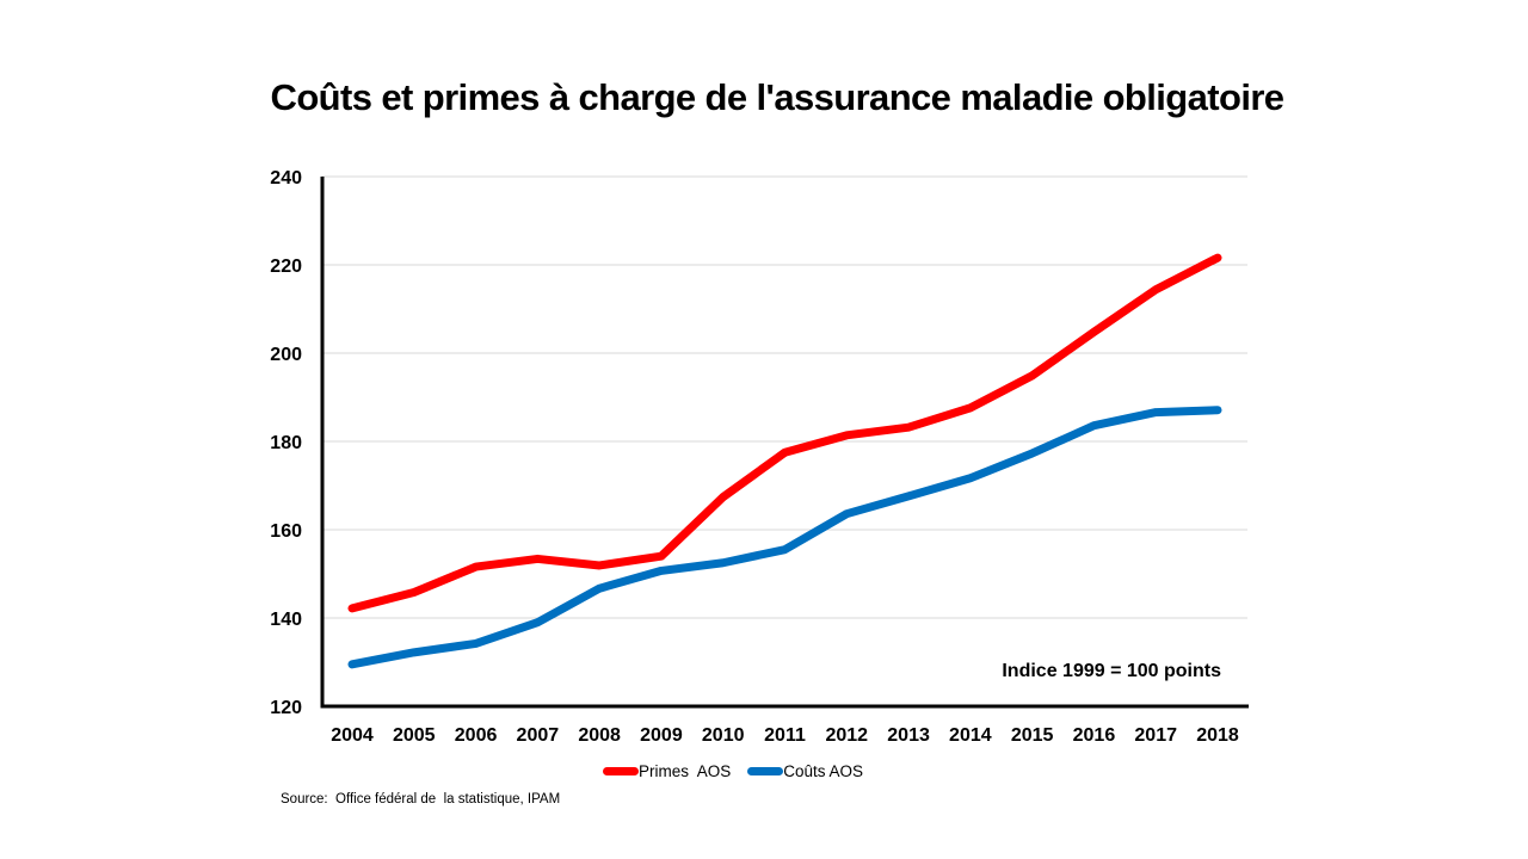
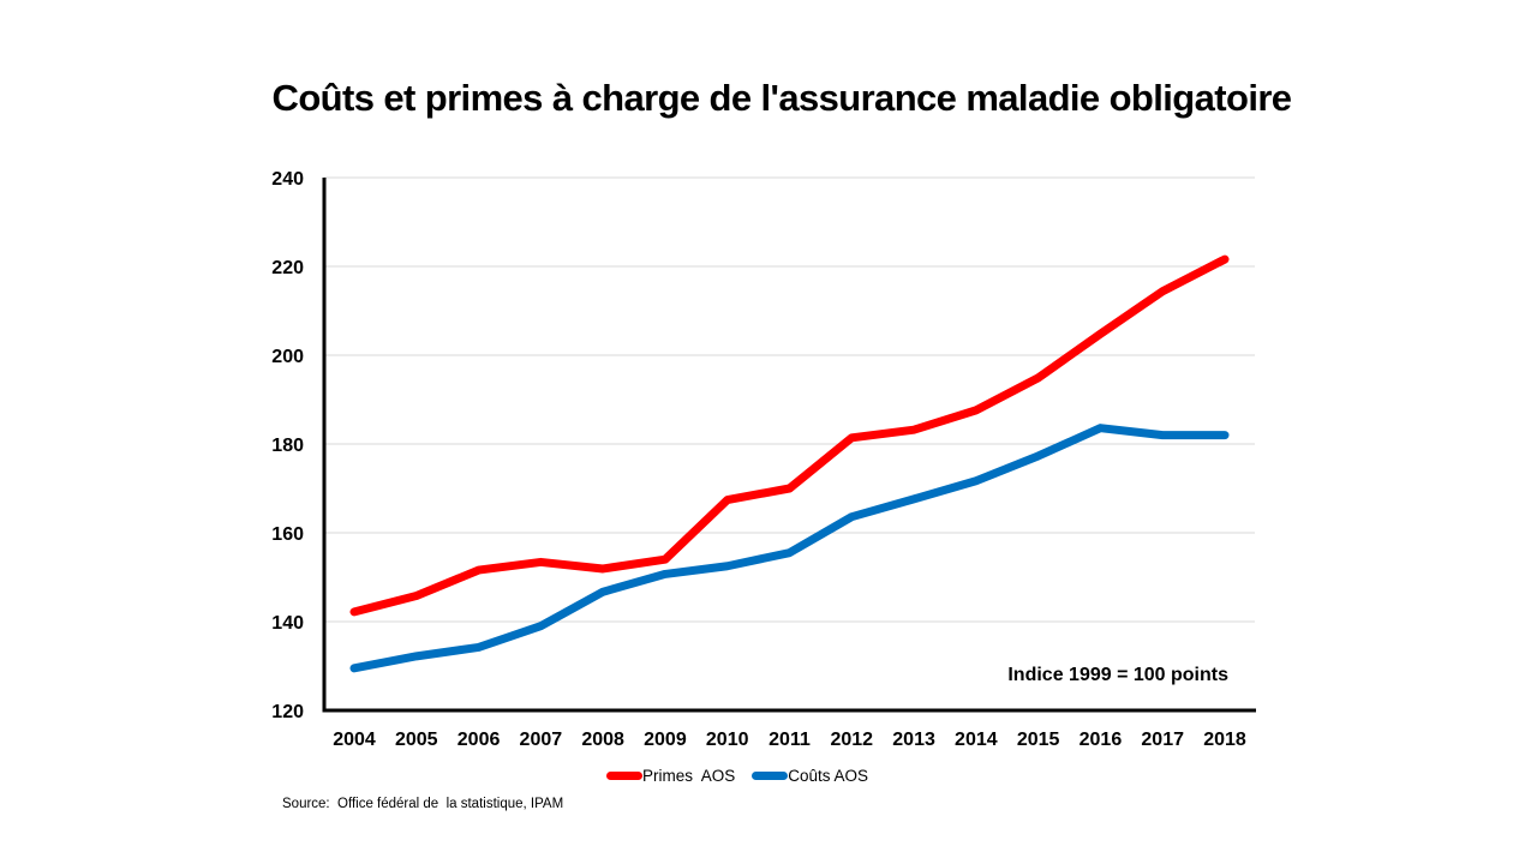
Primes AOS/2011: 178 -> 170
Coûts AOS/2017: 187 -> 182
Coûts AOS/2018: 187 -> 182
